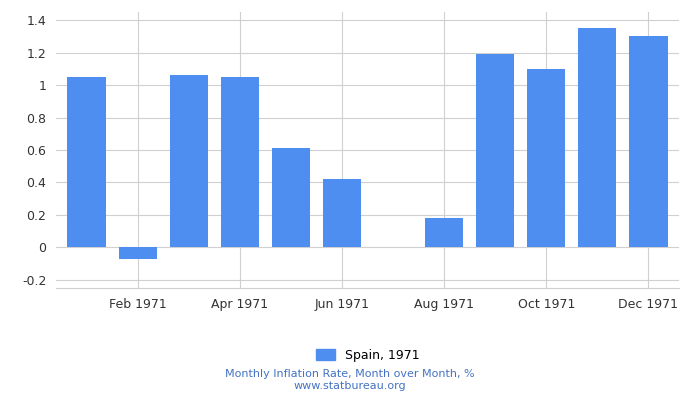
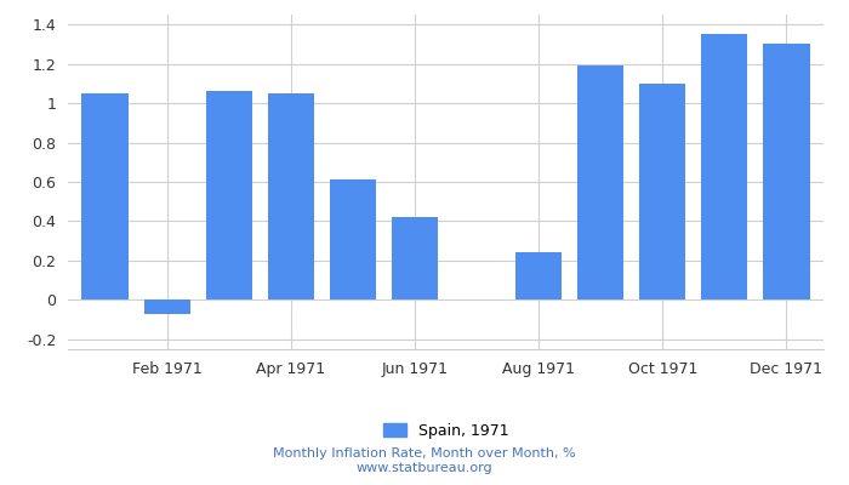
Aug 1971: 0.18 -> 0.24
